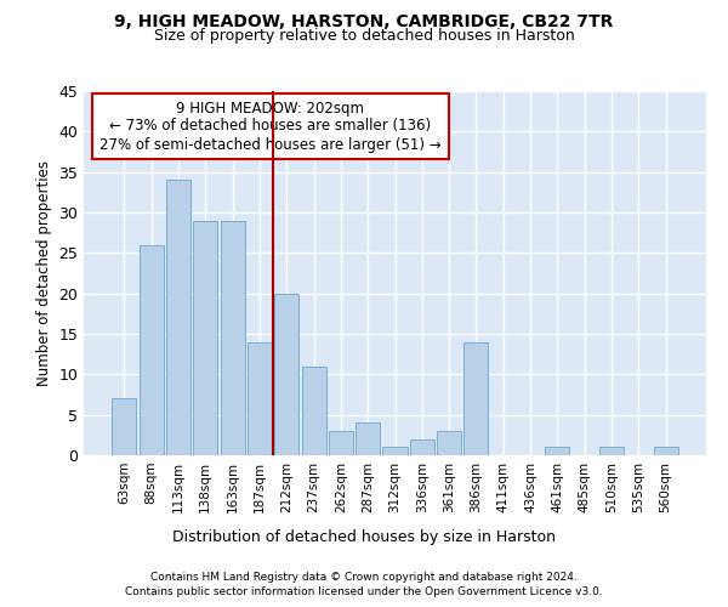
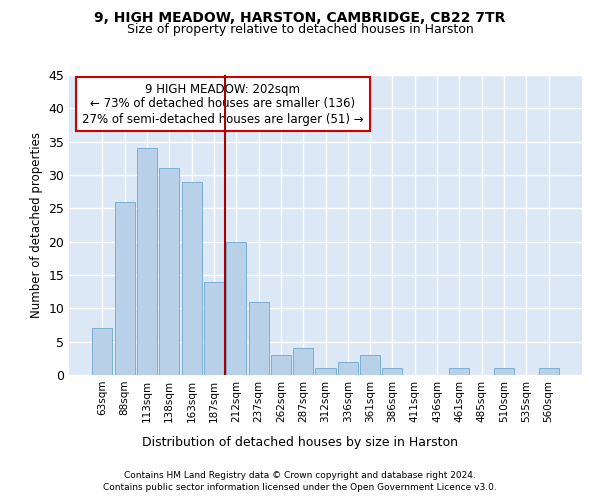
138sqm: 29 -> 31
386sqm: 14 -> 1
